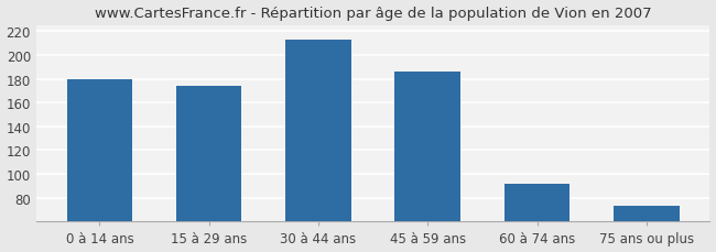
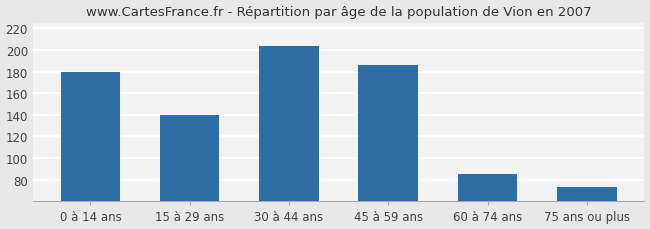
15 à 29 ans: 174 -> 140
30 à 44 ans: 213 -> 204
60 à 74 ans: 92 -> 85
